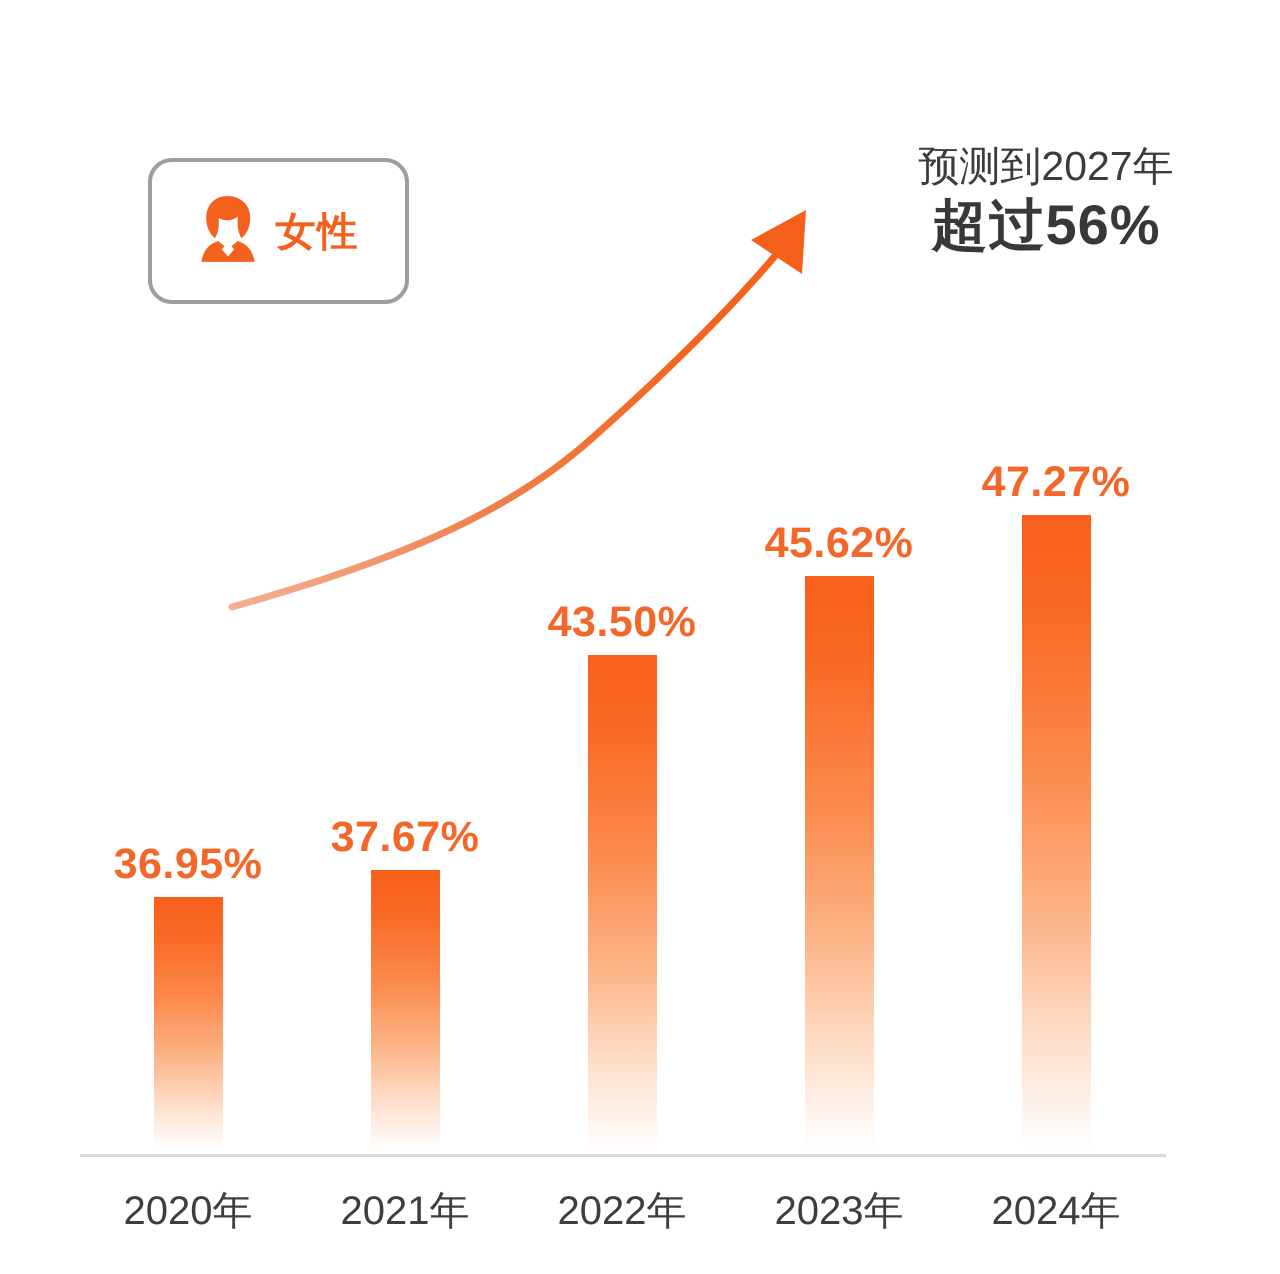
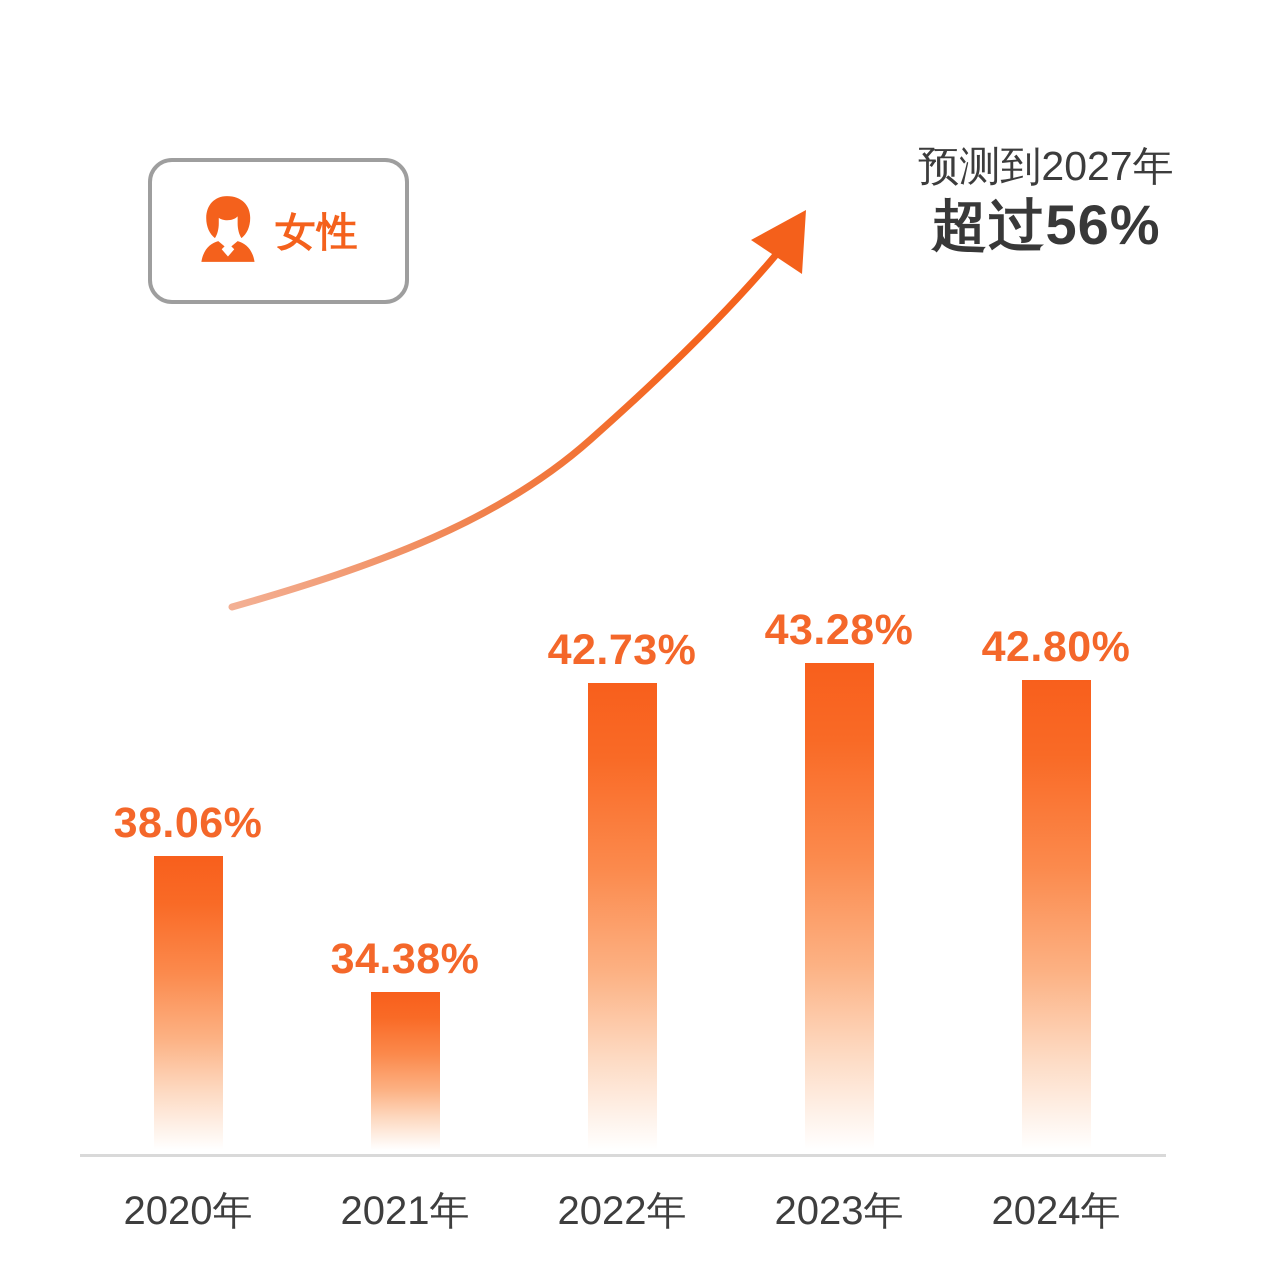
2020年: 36.95% -> 38.06%
2021年: 37.67% -> 34.38%
2022年: 43.50% -> 42.73%
2023年: 45.62% -> 43.28%
2024年: 47.27% -> 42.80%
